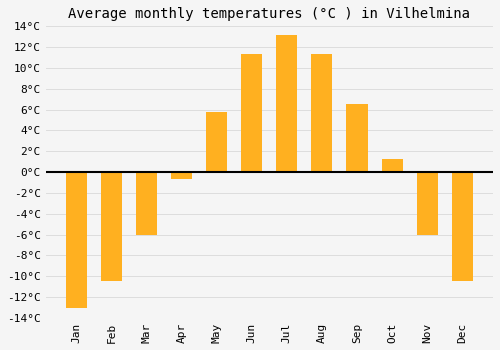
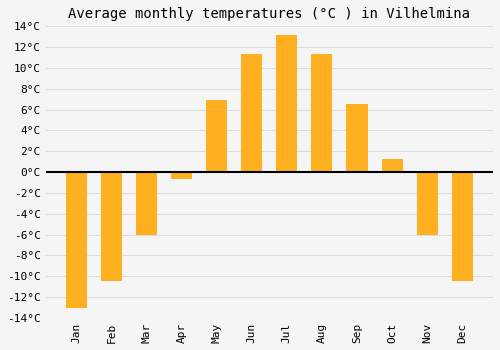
May: 5.8°C -> 6.9°C
